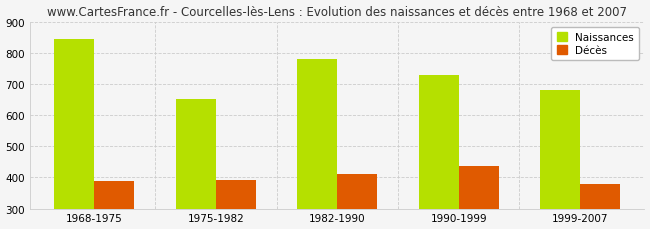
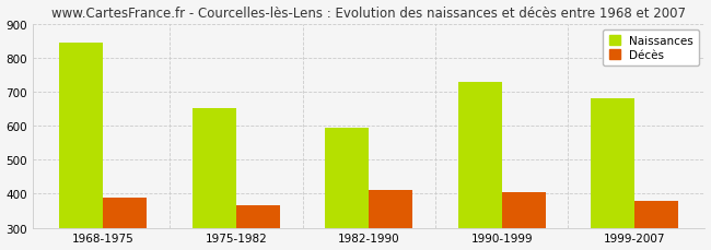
Décès/1975-1982: 391 -> 365
Naissances/1982-1990: 781 -> 595
Décès/1990-1999: 437 -> 405
